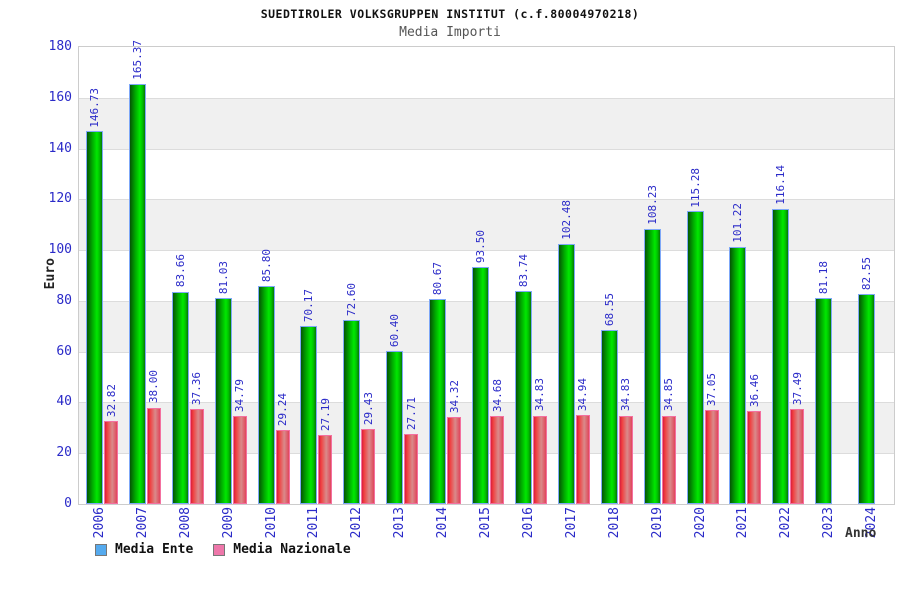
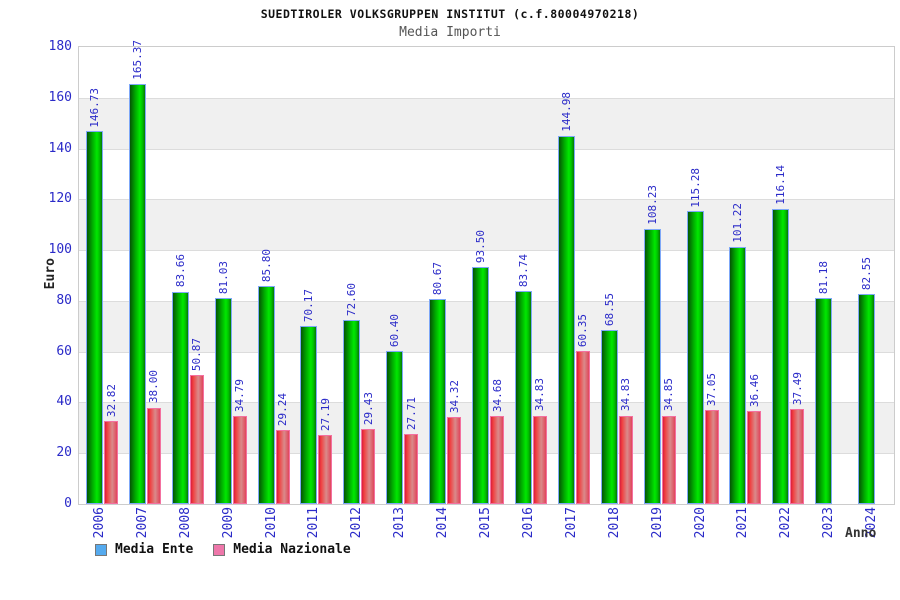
Media Nazionale/2008: 37.36 -> 50.87
Media Ente/2017: 102.48 -> 144.98
Media Nazionale/2017: 34.94 -> 60.35
